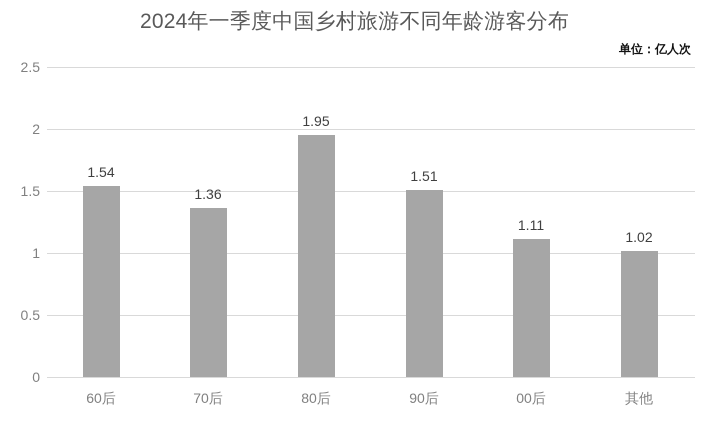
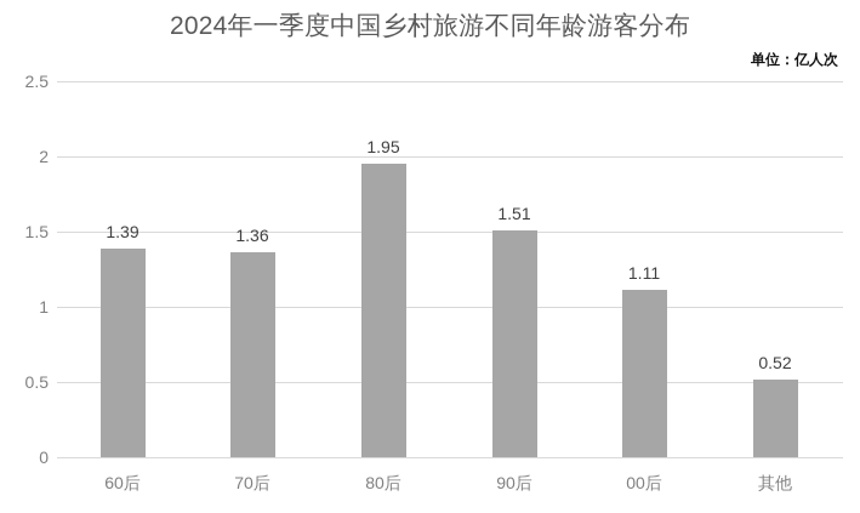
60后: 1.54 -> 1.39
其他: 1.02 -> 0.52
